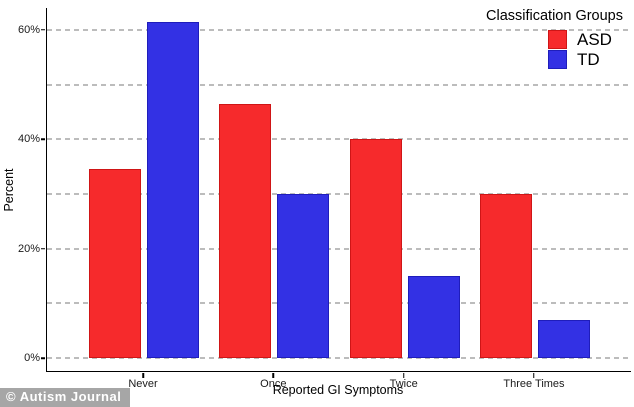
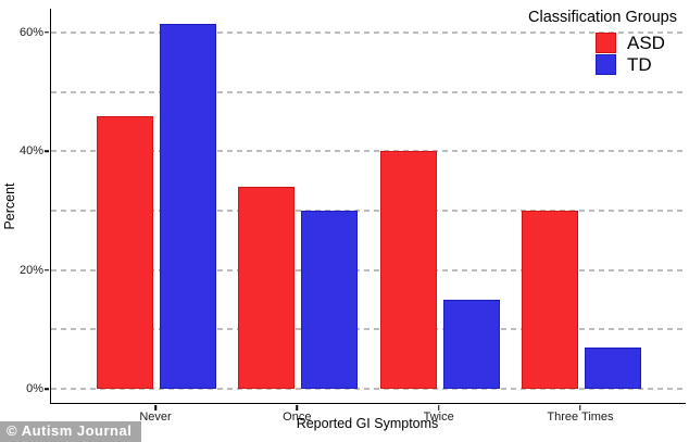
ASD/Never: 34% -> 46%
ASD/Once: 46% -> 34%
